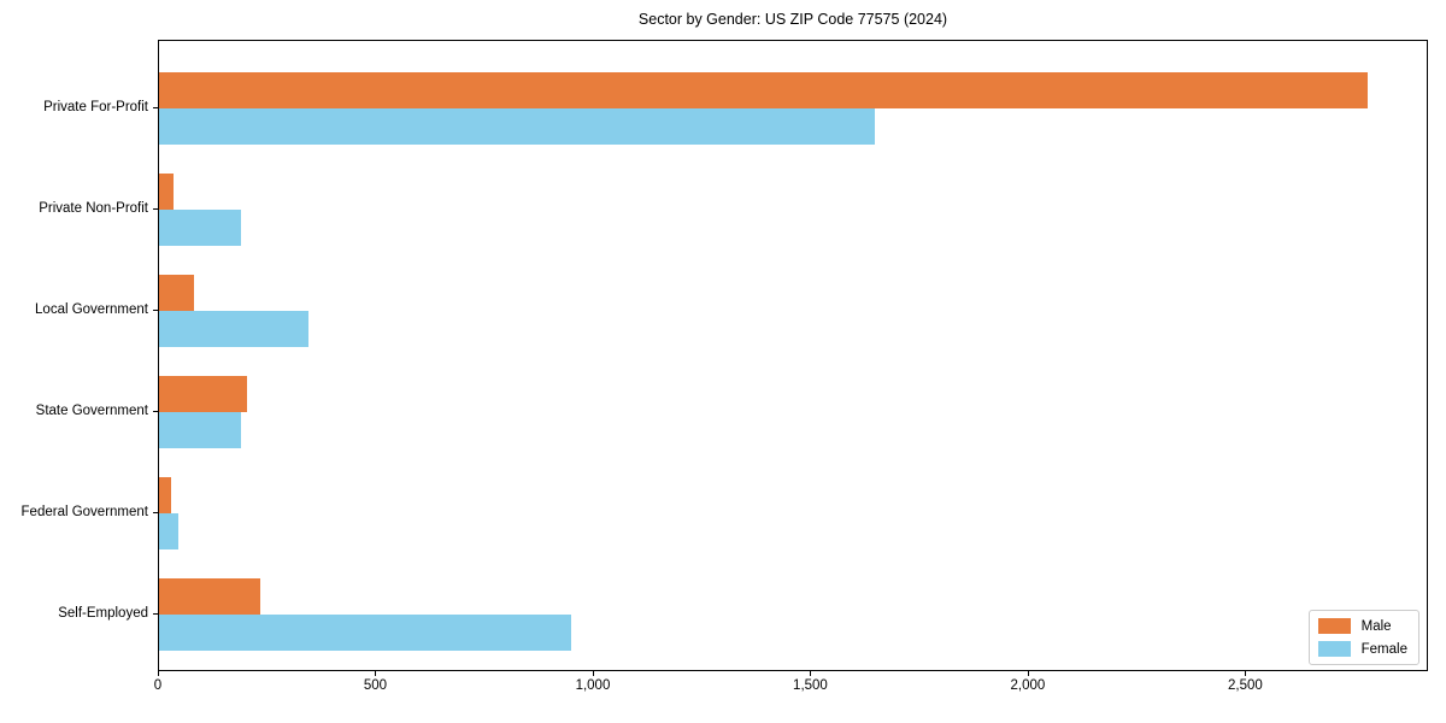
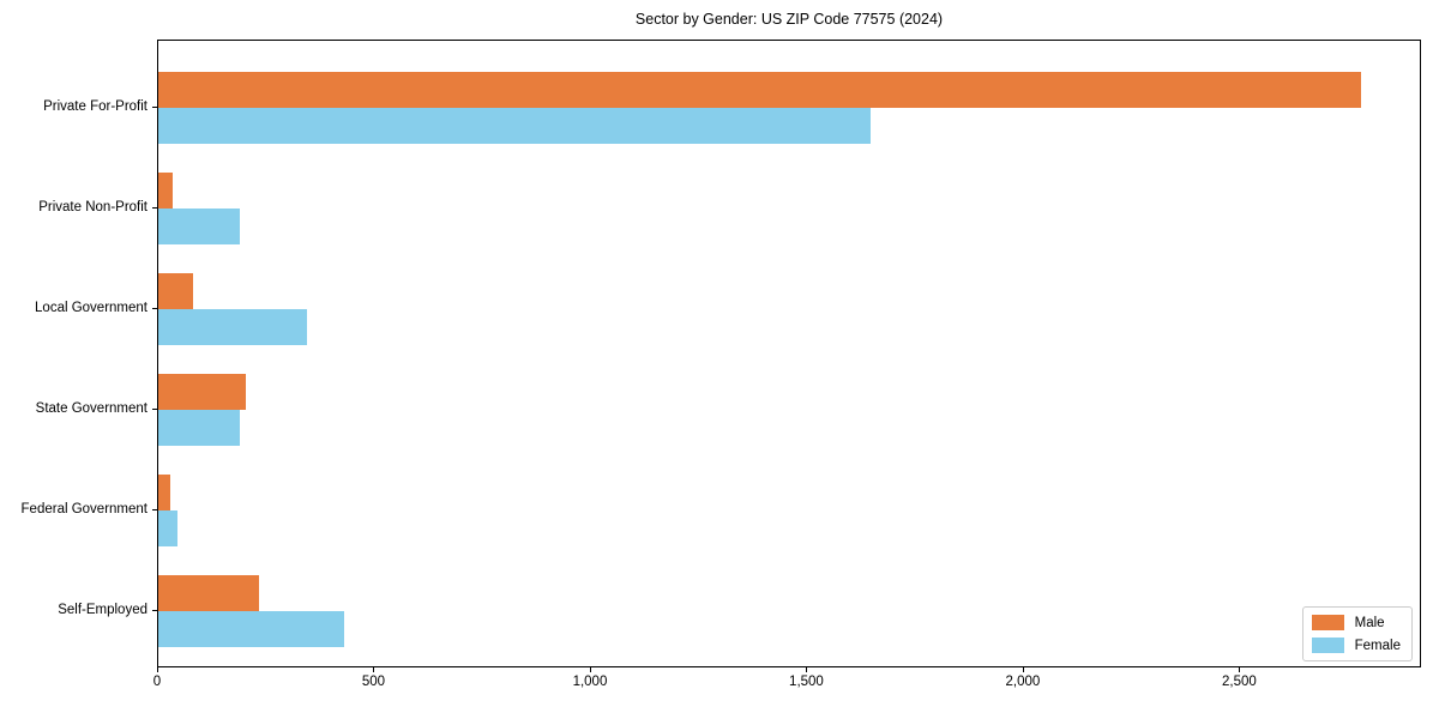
Female/Self-Employed: 950 -> 430
